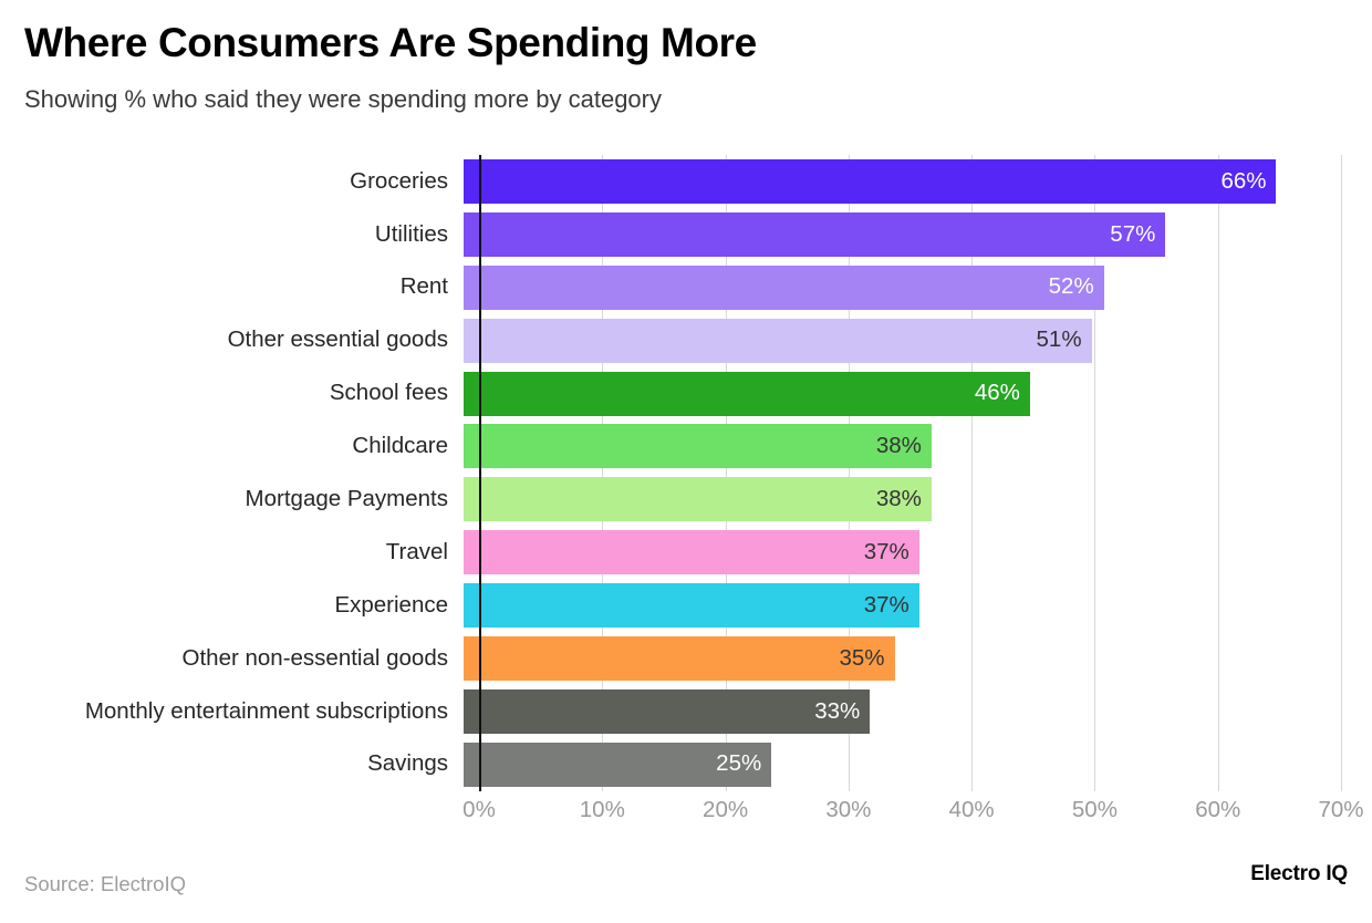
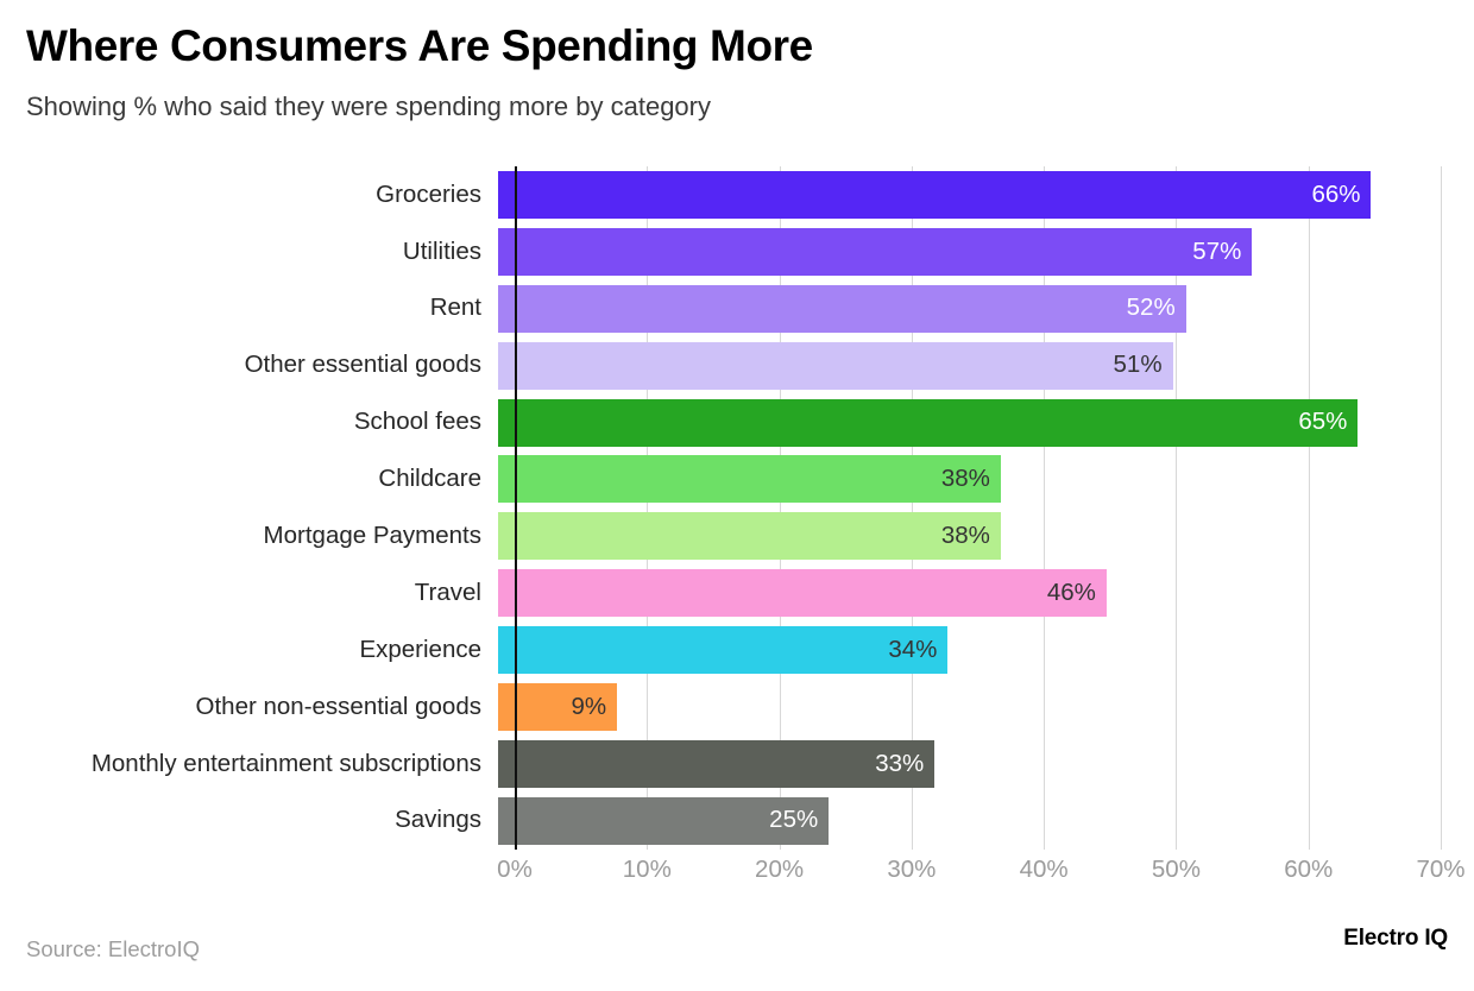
School fees: 46% -> 65%
Travel: 37% -> 46%
Experience: 37% -> 34%
Other non-essential goods: 35% -> 9%
